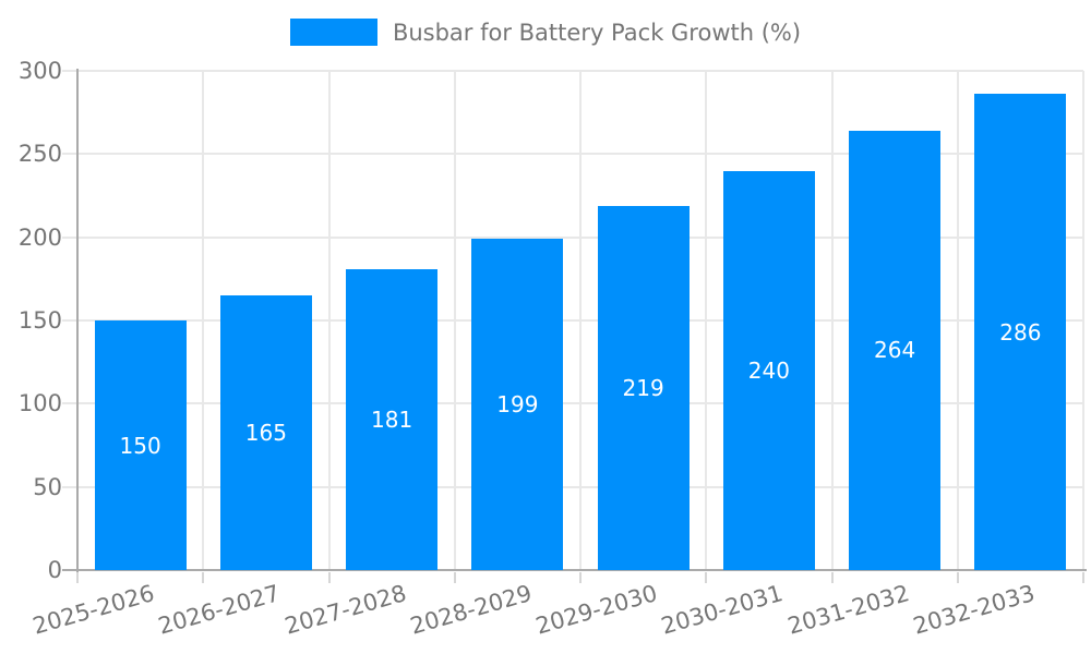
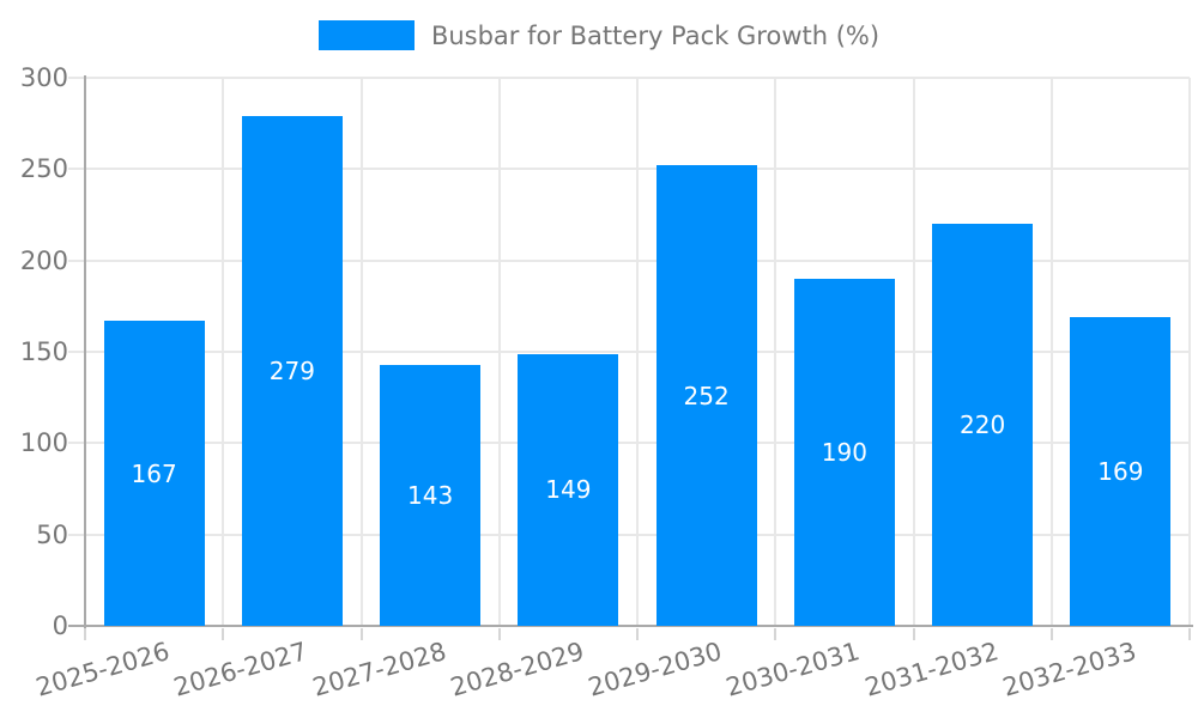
2025-2026: 150 -> 167
2026-2027: 165 -> 279
2027-2028: 181 -> 143
2028-2029: 199 -> 149
2029-2030: 219 -> 252
2030-2031: 240 -> 190
2031-2032: 264 -> 220
2032-2033: 286 -> 169
